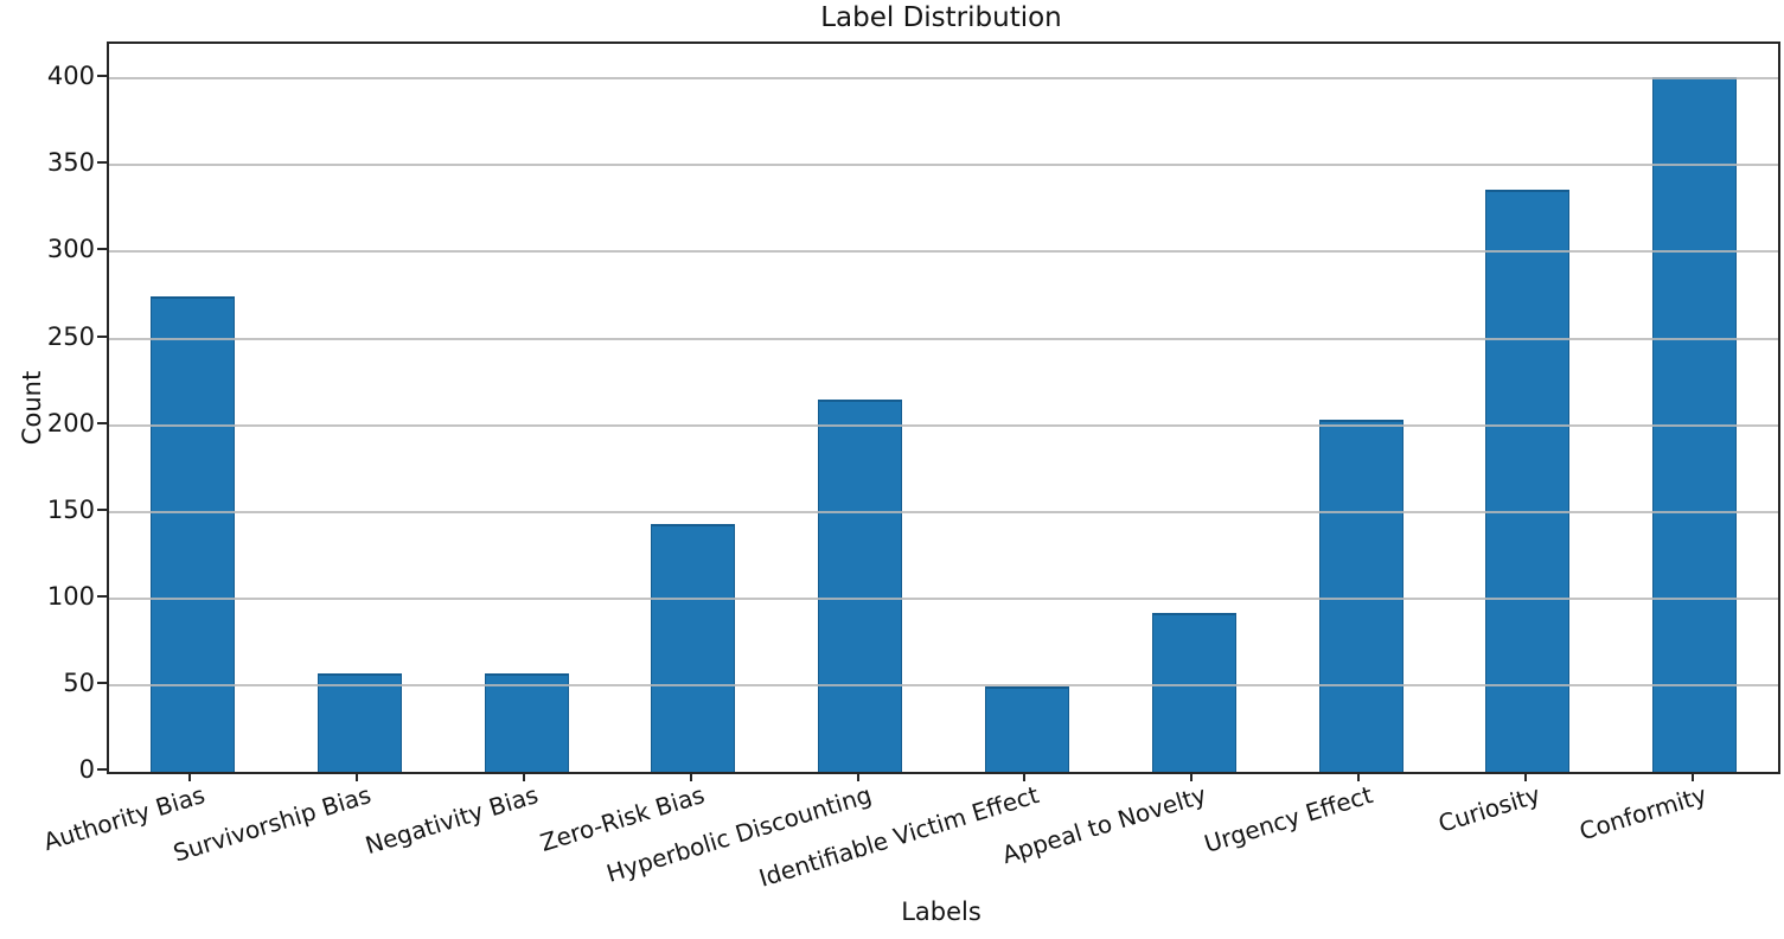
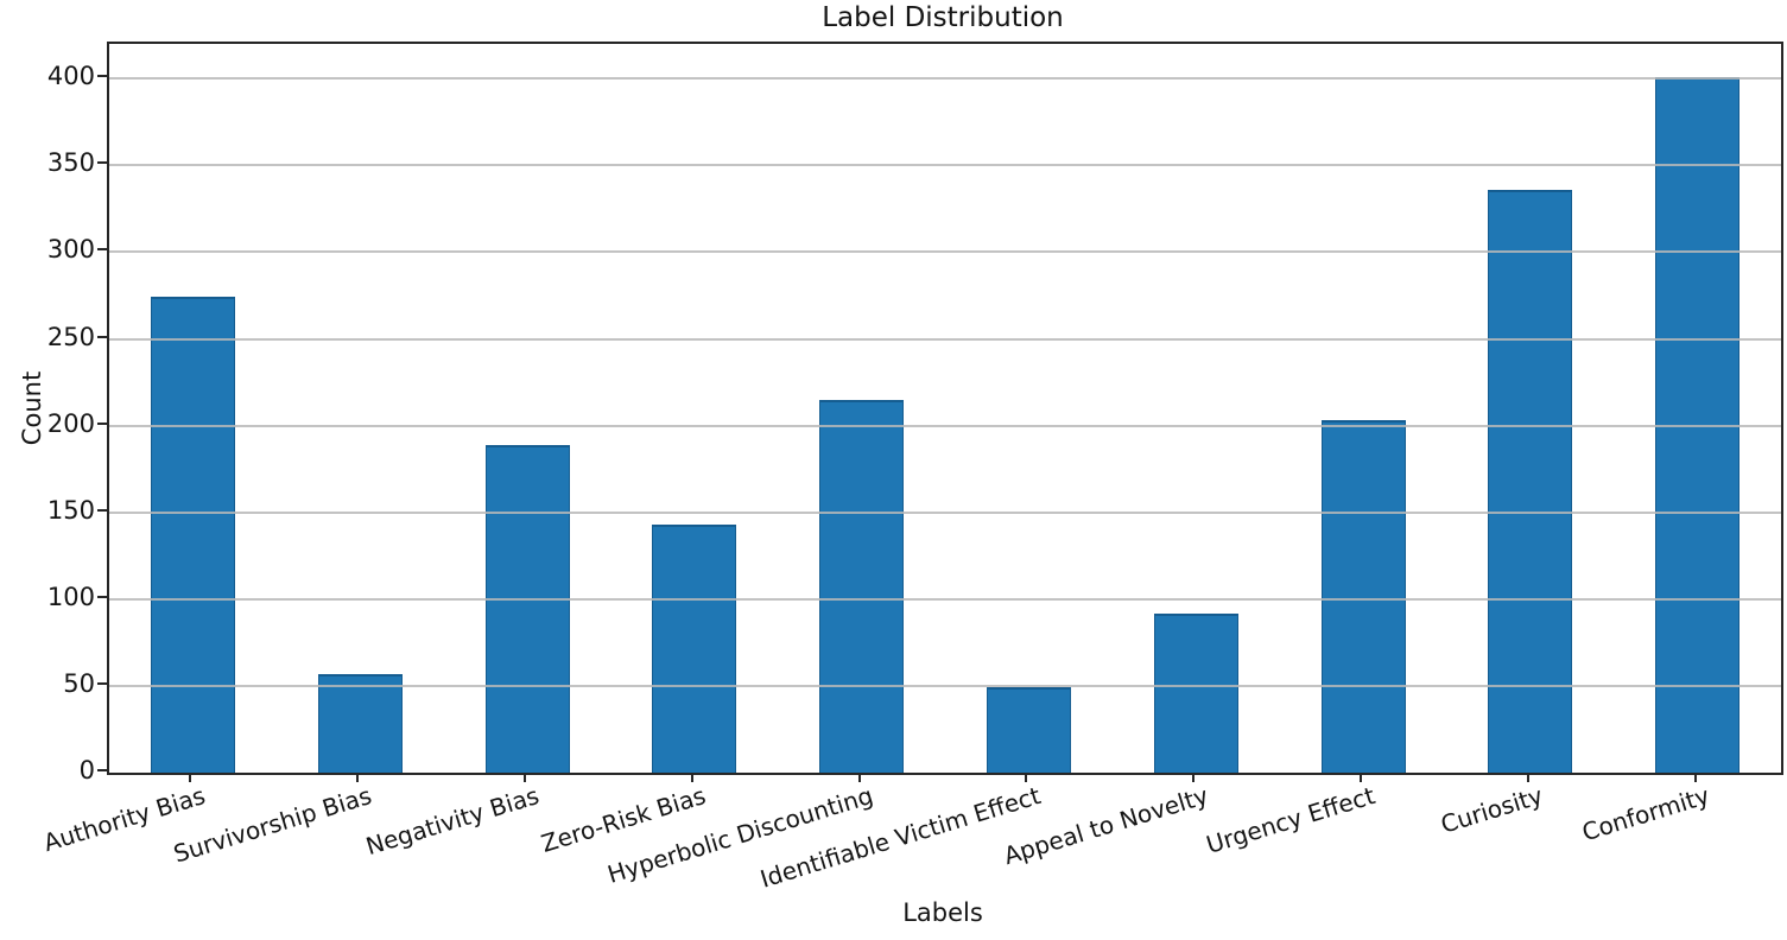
Negativity Bias: 57 -> 189
